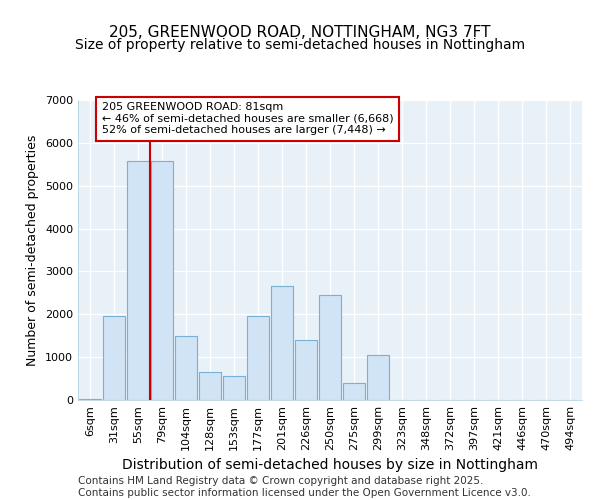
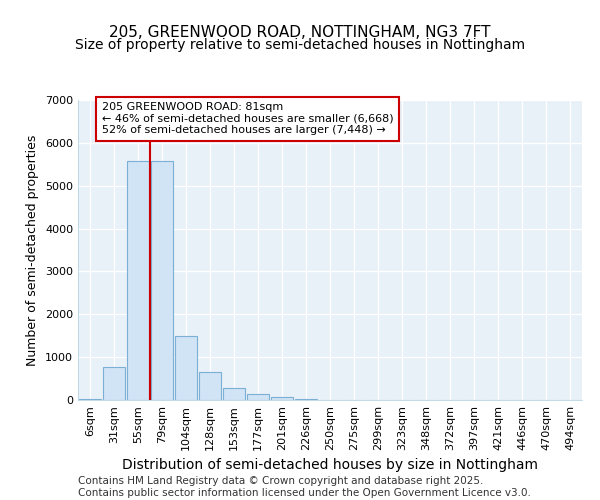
31sqm: 1950 -> 780
153sqm: 550 -> 270
177sqm: 1950 -> 130
201sqm: 2650 -> 60
226sqm: 1400 -> 30
250sqm: 2450 -> 10
275sqm: 400 -> 0
299sqm: 1050 -> 0
